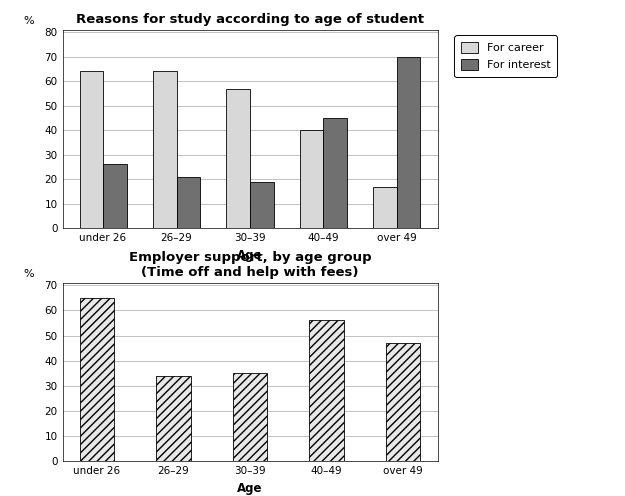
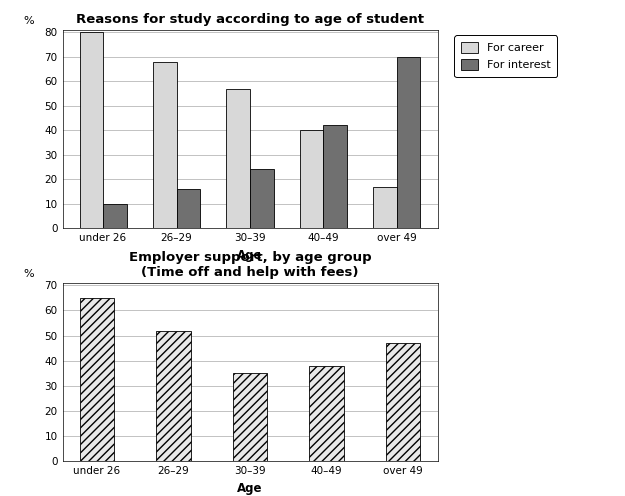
Reasons for study according to age of student/For career/under 26: 64 -> 80
Reasons for study according to age of student/For interest/under 26: 26 -> 10
Reasons for study according to age of student/For career/26–29: 64 -> 68
Reasons for study according to age of student/For interest/26–29: 21 -> 16
Reasons for study according to age of student/For interest/30–39: 19 -> 24
Reasons for study according to age of student/For interest/40–49: 45 -> 42
Employer support, by age group (Time off and help with fees)/26–29: 34 -> 52
Employer support, by age group (Time off and help with fees)/40–49: 56 -> 38
